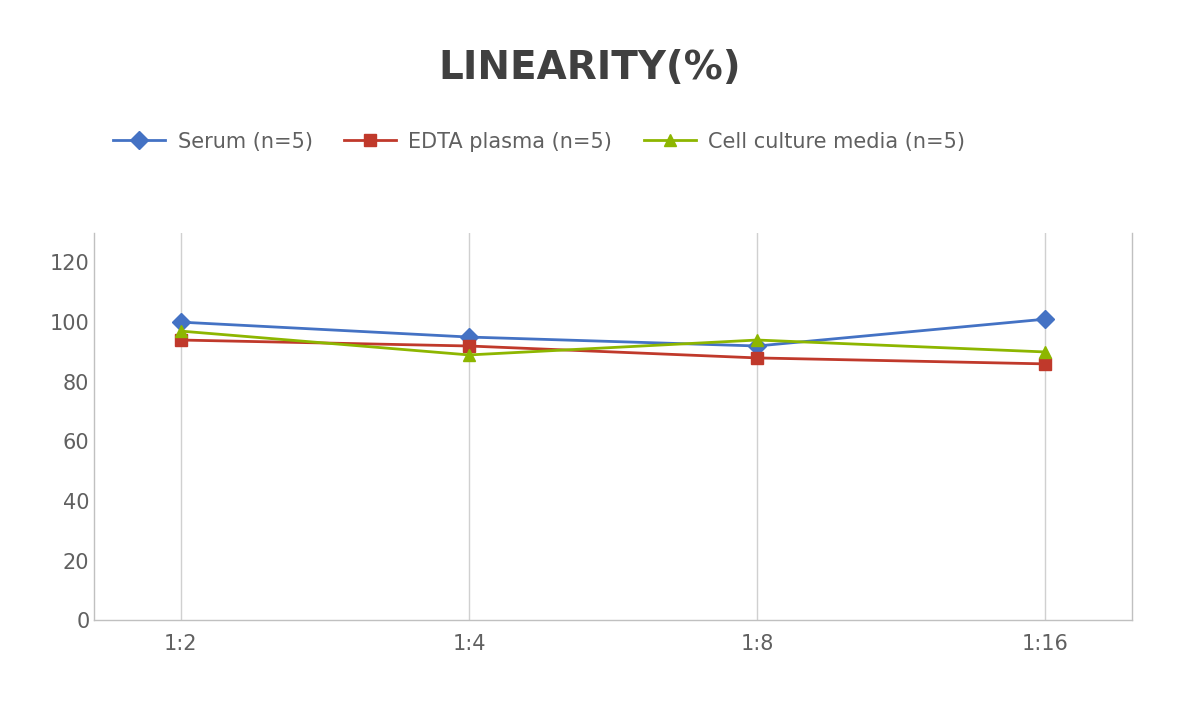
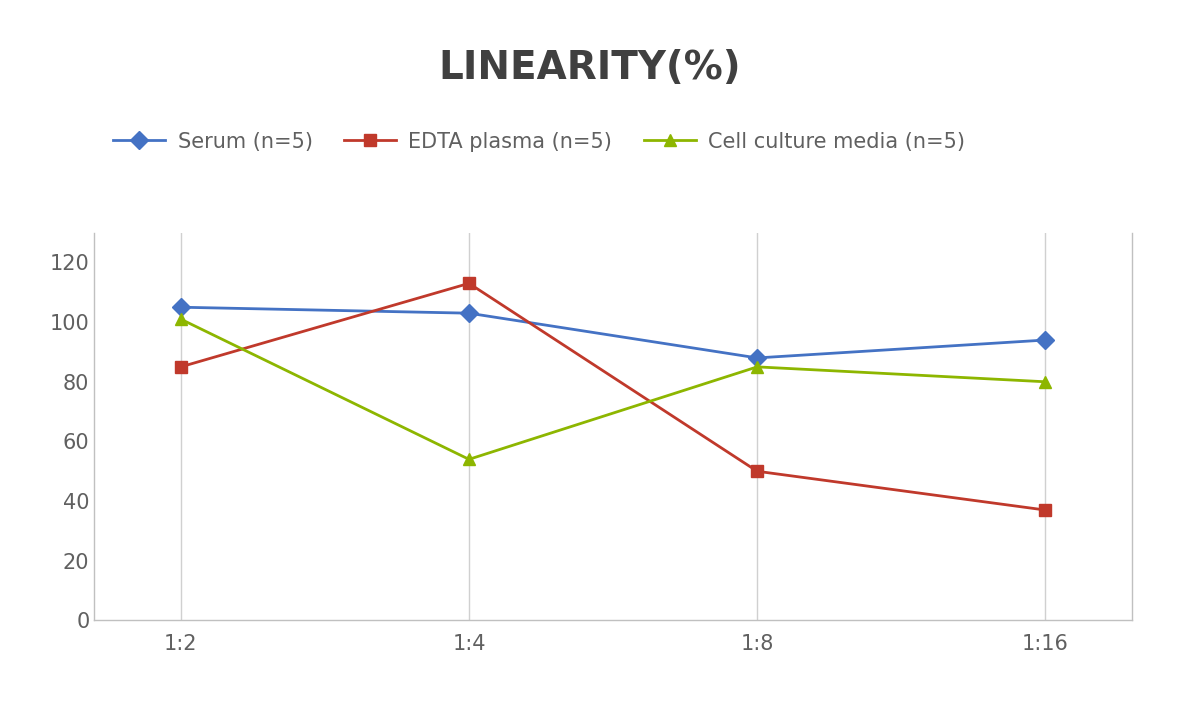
Serum (n=5)/1:2: 100 -> 105
EDTA plasma (n=5)/1:2: 94 -> 85
Cell culture media (n=5)/1:2: 97 -> 101
Serum (n=5)/1:4: 95 -> 103
EDTA plasma (n=5)/1:4: 92 -> 113
Cell culture media (n=5)/1:4: 89 -> 54
Serum (n=5)/1:8: 92 -> 88
EDTA plasma (n=5)/1:8: 88 -> 50
Cell culture media (n=5)/1:8: 94 -> 85
Serum (n=5)/1:16: 101 -> 94
EDTA plasma (n=5)/1:16: 86 -> 37
Cell culture media (n=5)/1:16: 90 -> 80
